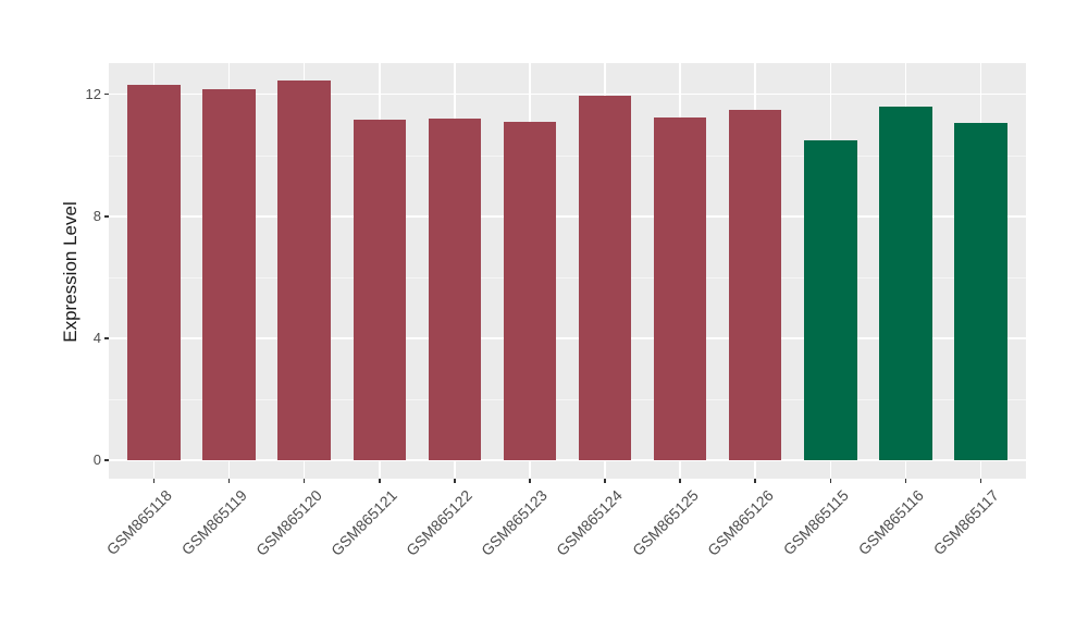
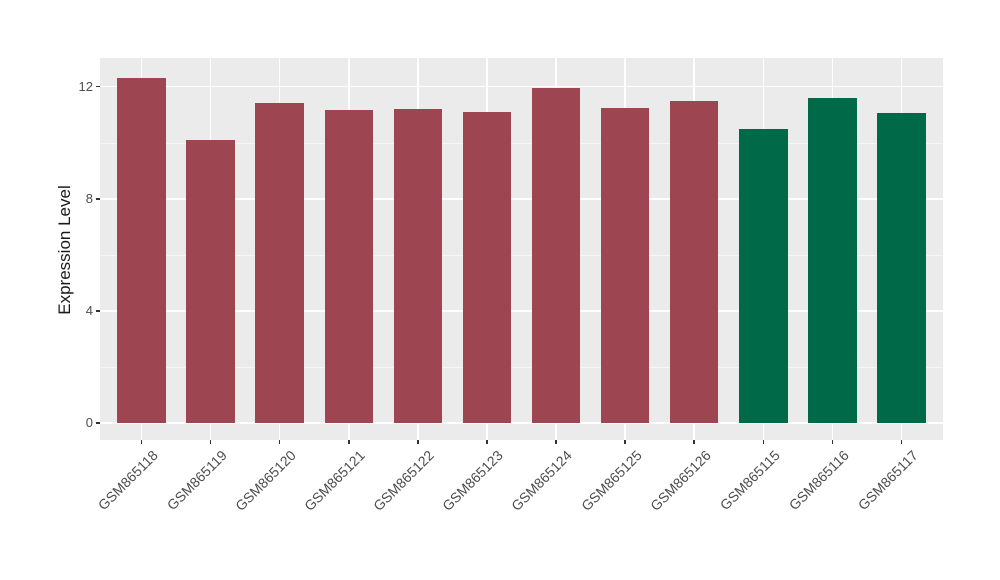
GSM865119: 12.2 -> 10.1
GSM865120: 12.4 -> 11.4
